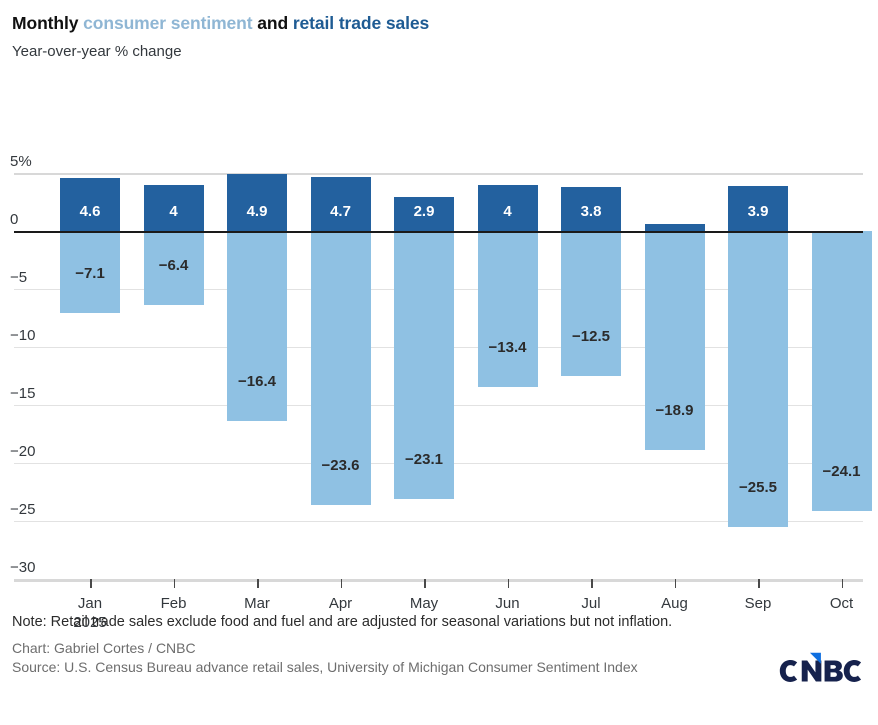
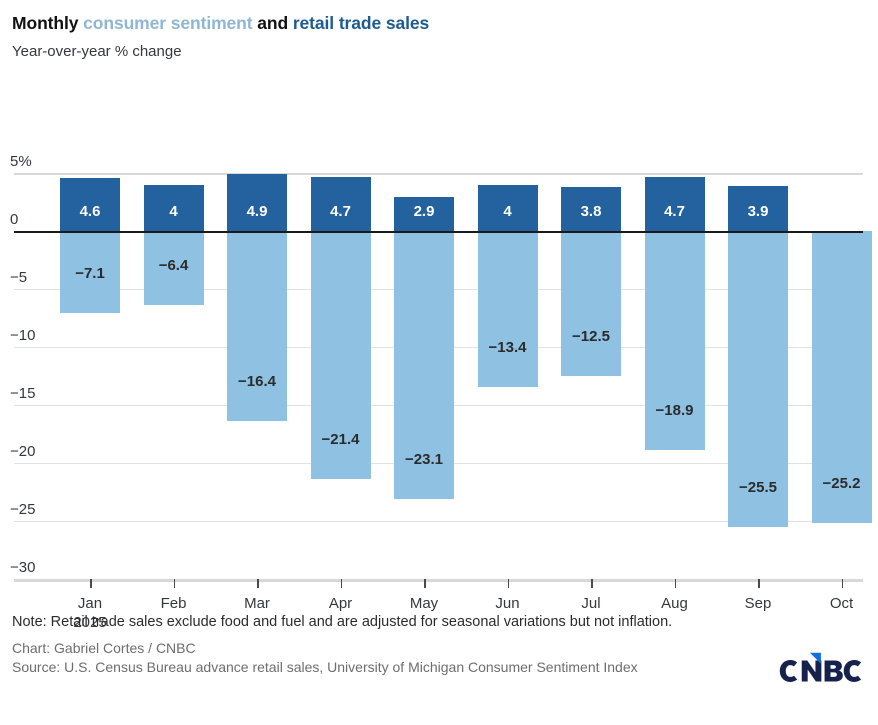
retail trade sales/Apr: −23.6 -> −21.4
consumer sentiment/Aug: 0.6 -> 4.7
retail trade sales/Oct: −24.1 -> −25.2
